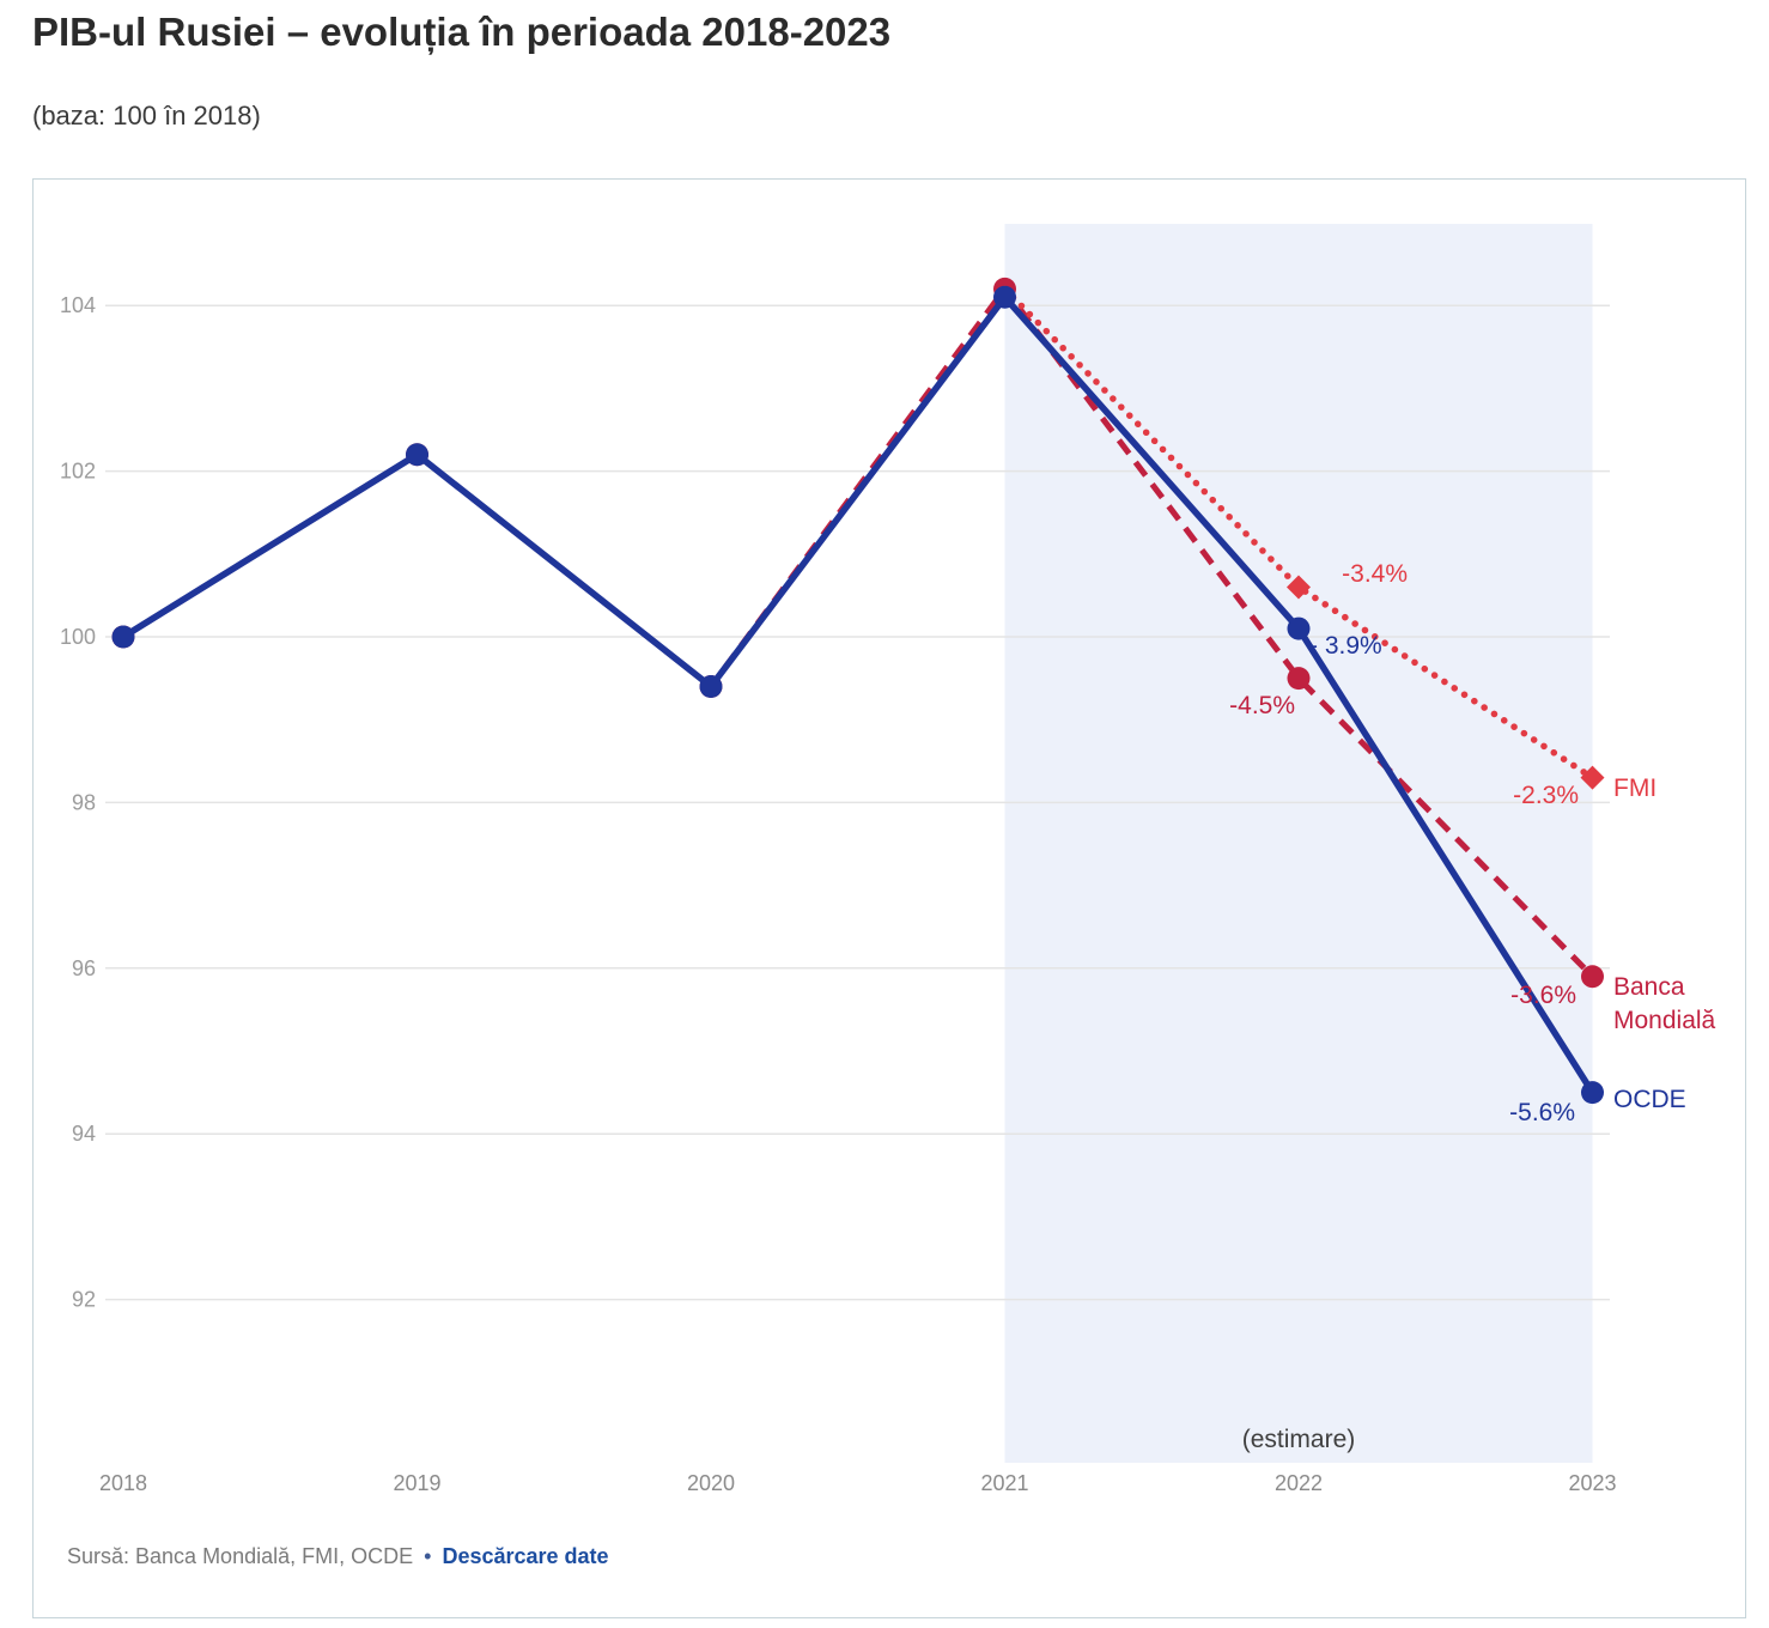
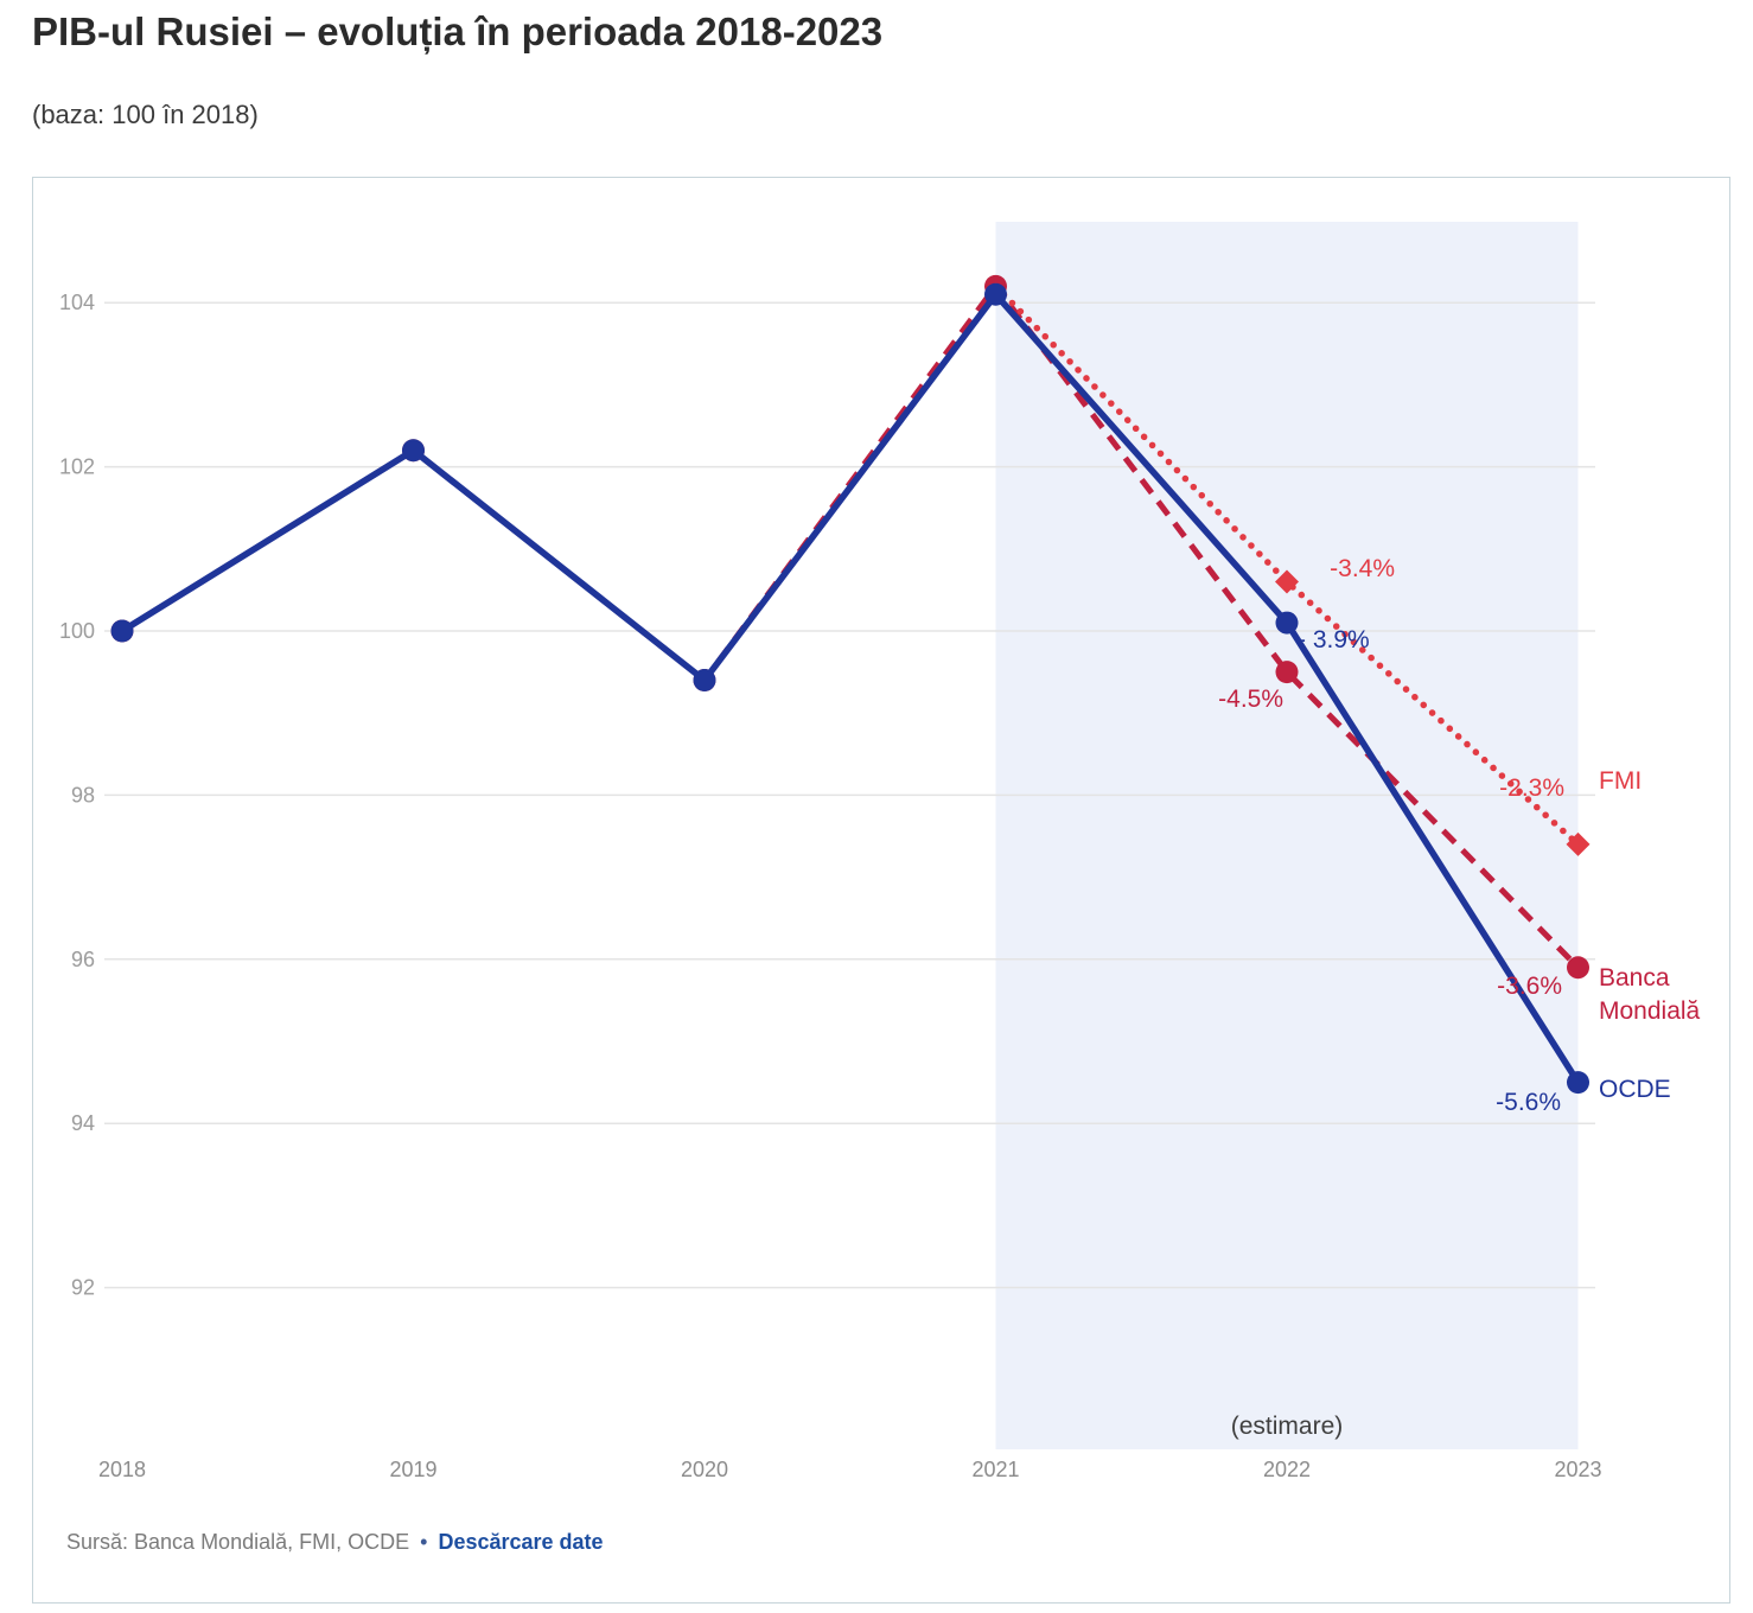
FMI/2023: 98.3 -> 97.4
